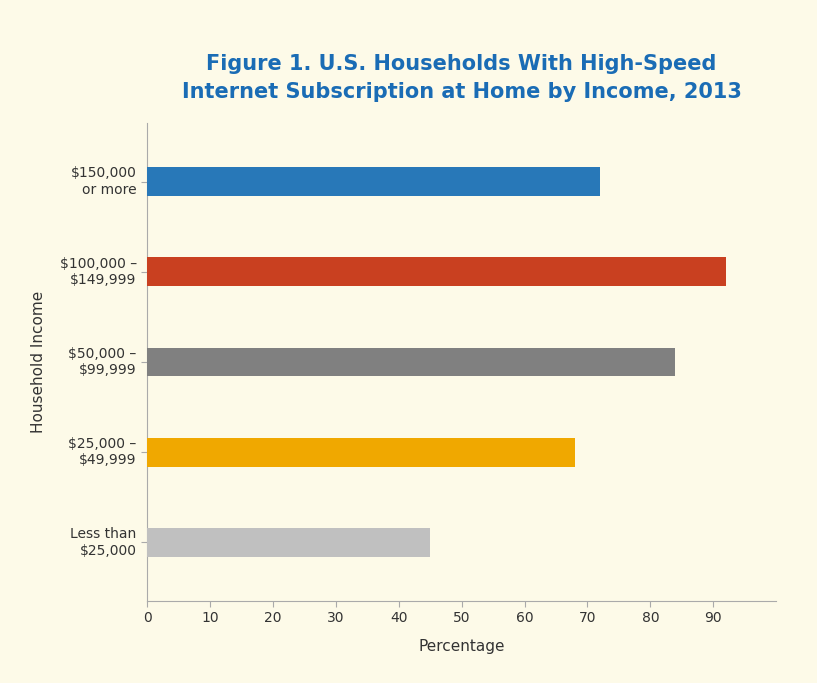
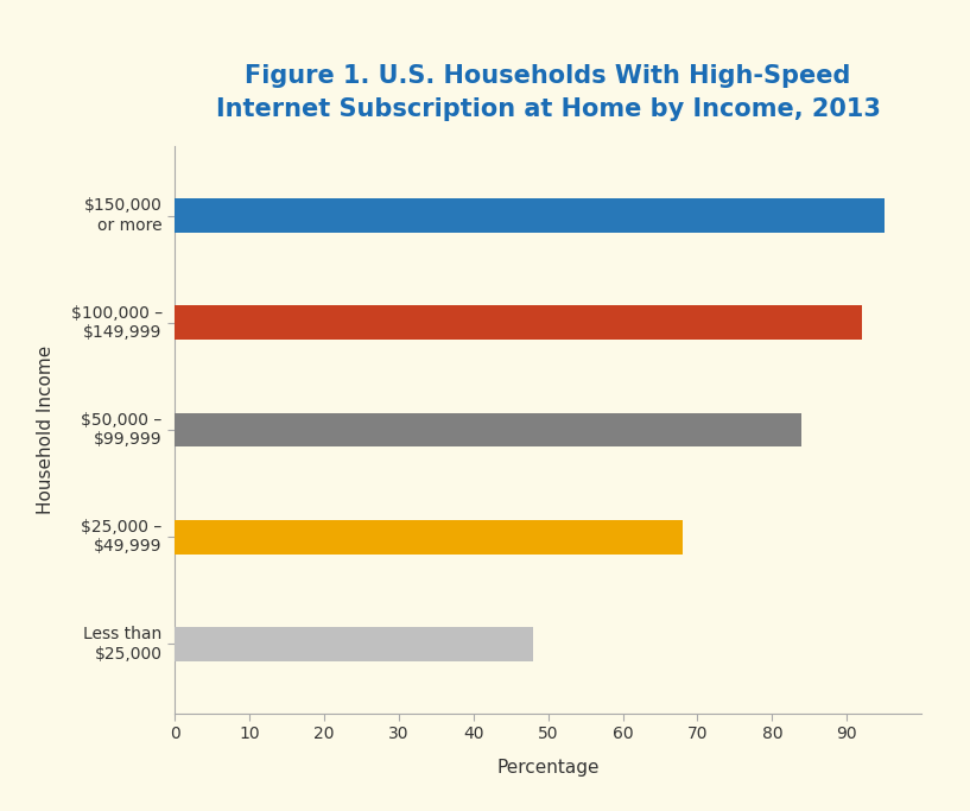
$150,000 or more: 72 -> 95
Less than $25,000: 45 -> 48
